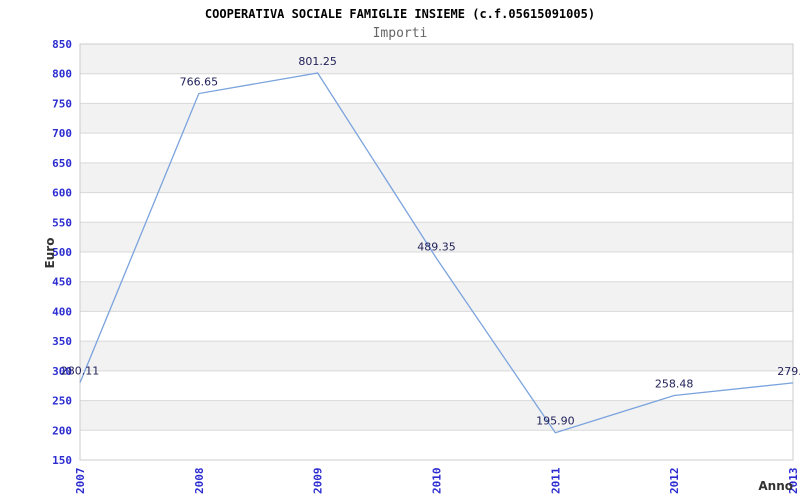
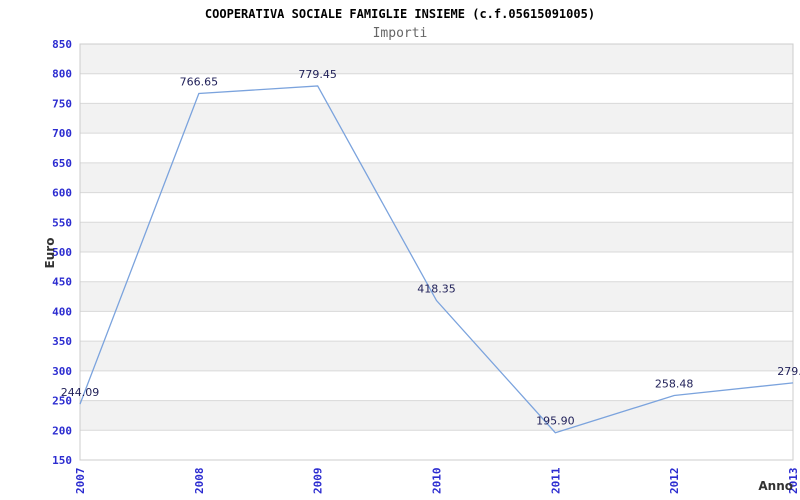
2007: 280.11 -> 244.09
2009: 801.25 -> 779.45
2010: 489.35 -> 418.35
